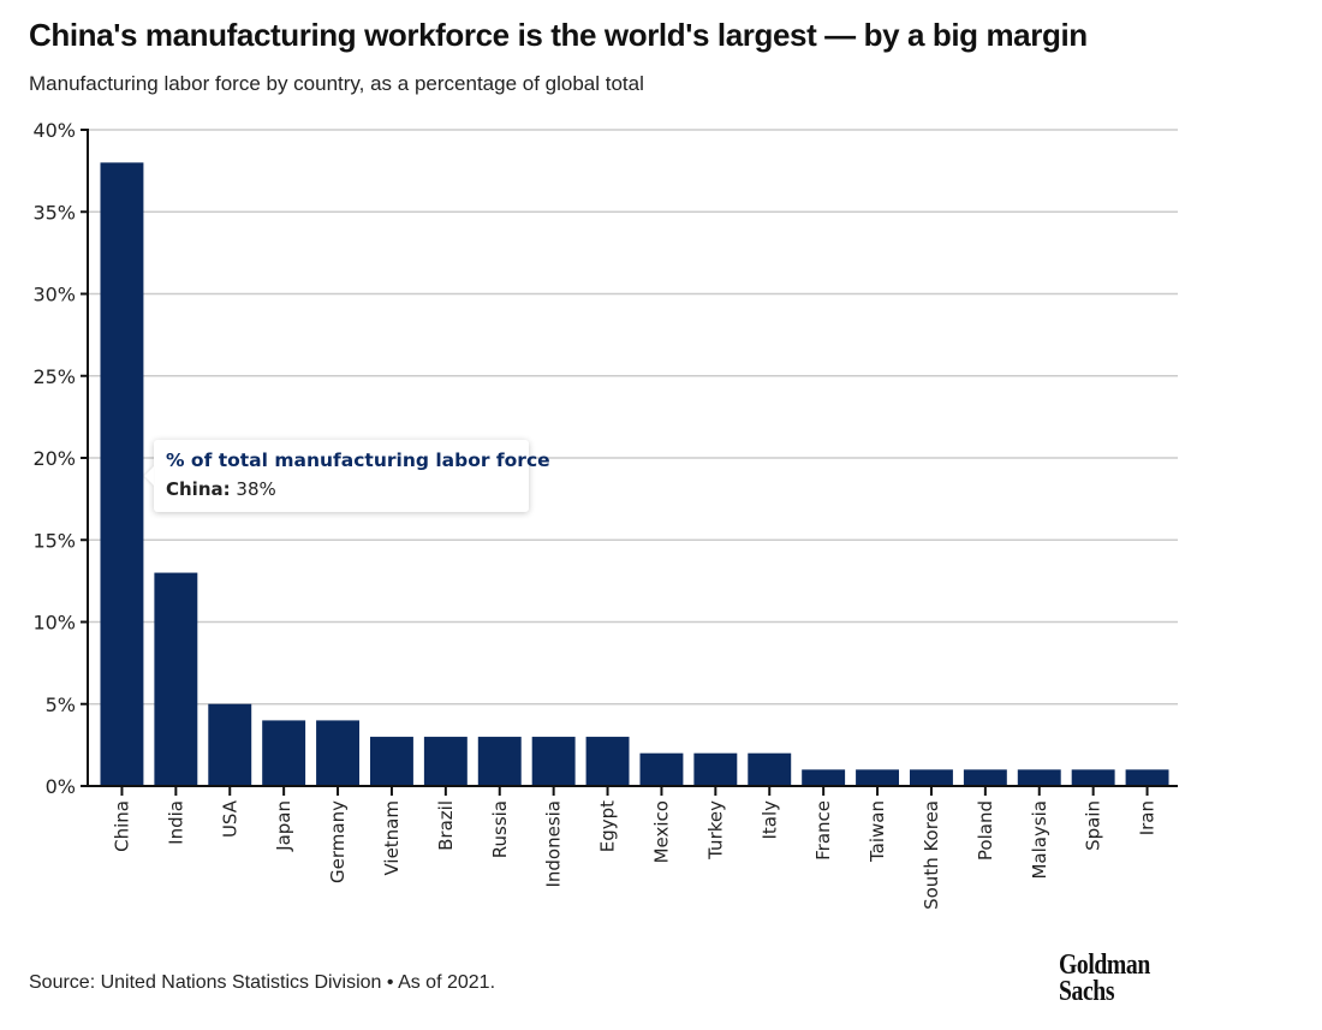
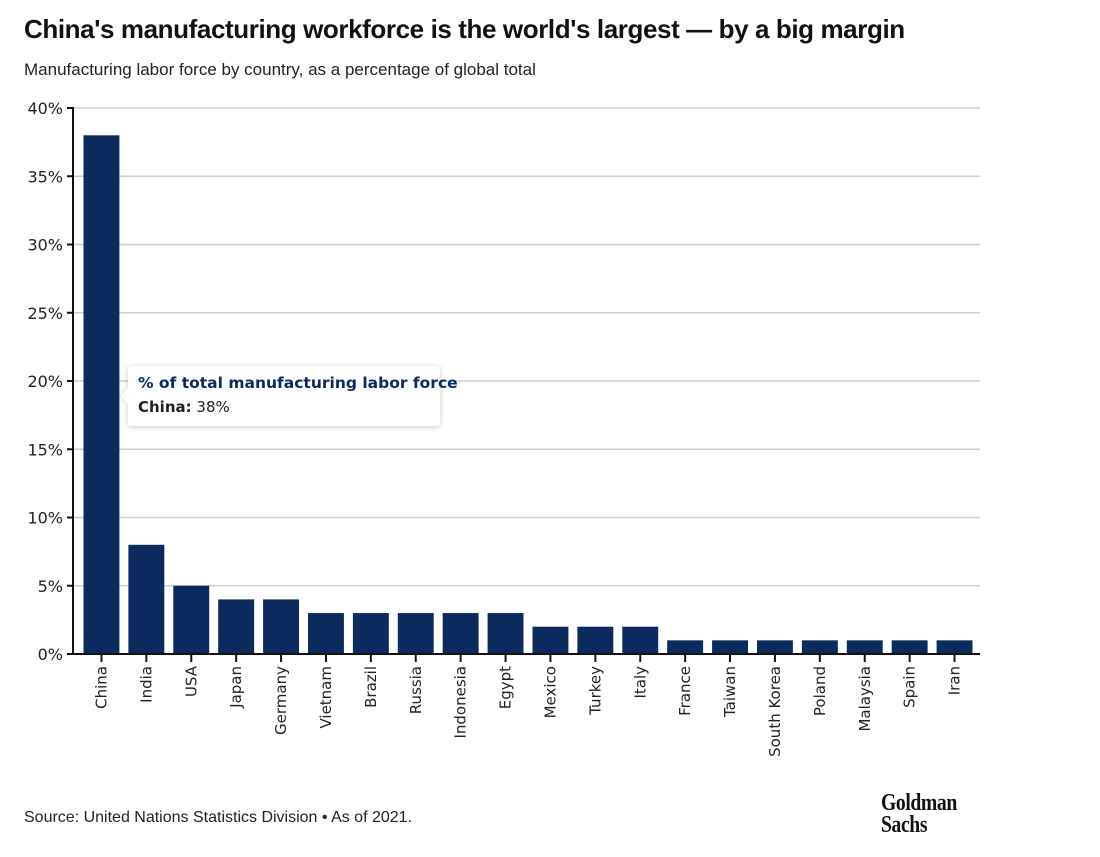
India: 13% -> 8%
